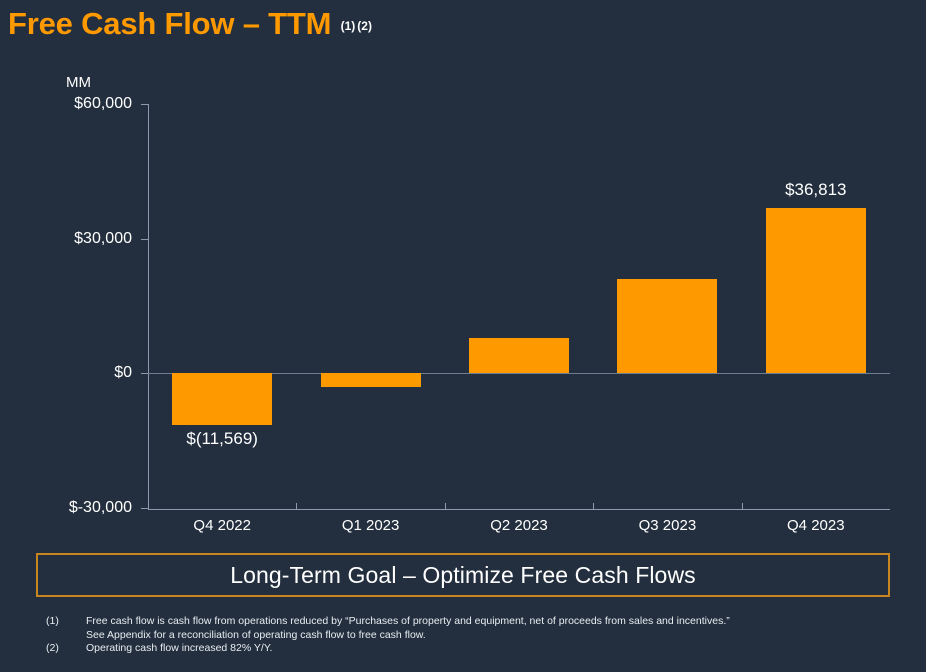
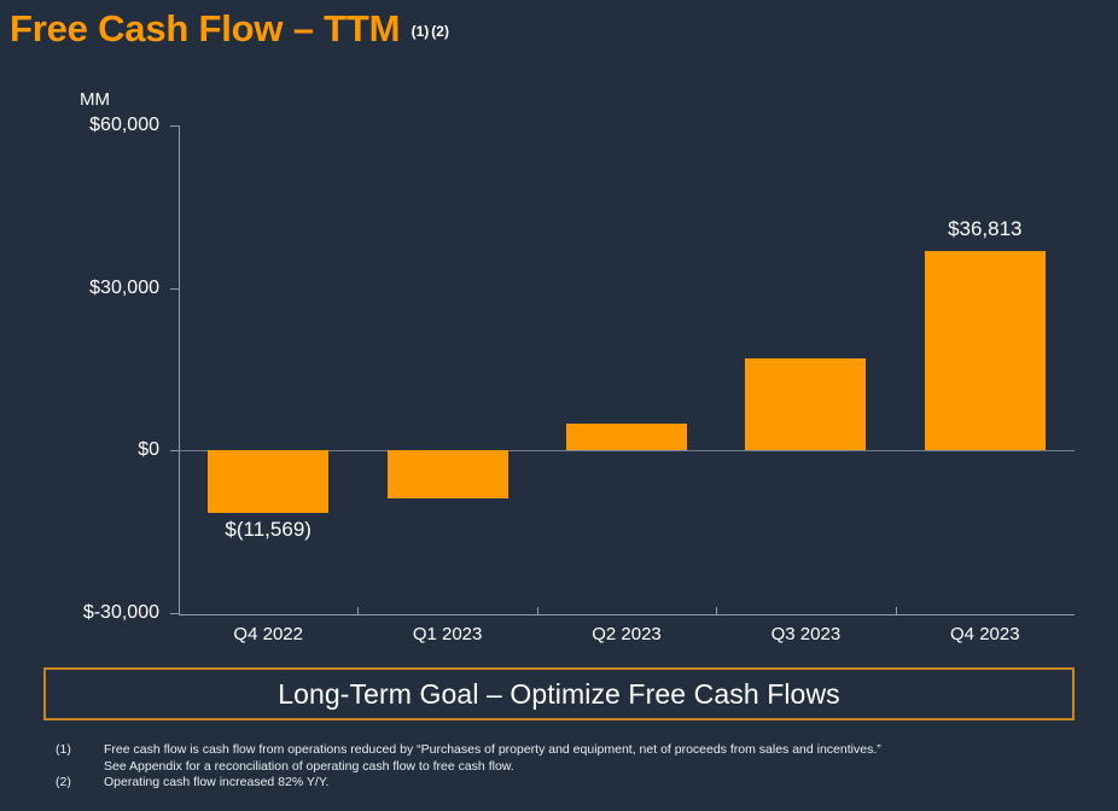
Q1 2023: -$3000 -> -$9000
Q2 2023: $8000 -> $5000
Q3 2023: $21000 -> $17000
